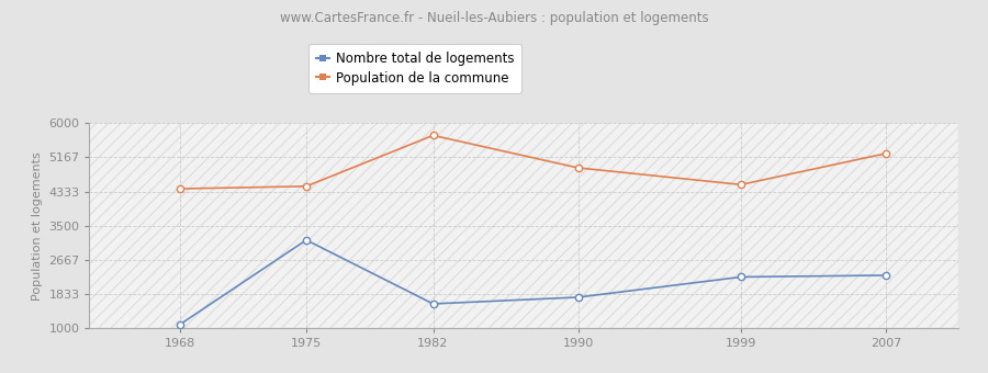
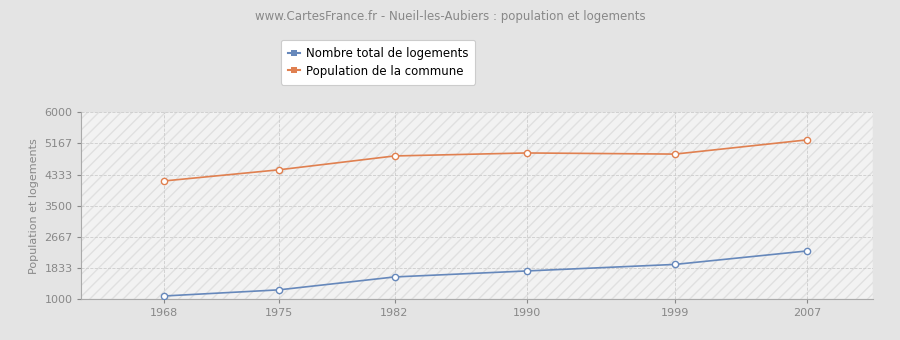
Population de la commune/1968: 4400 -> 4160
Nombre total de logements/1975: 3150 -> 1250
Population de la commune/1982: 5700 -> 4830
Nombre total de logements/1999: 2250 -> 1930
Population de la commune/1999: 4500 -> 4880
